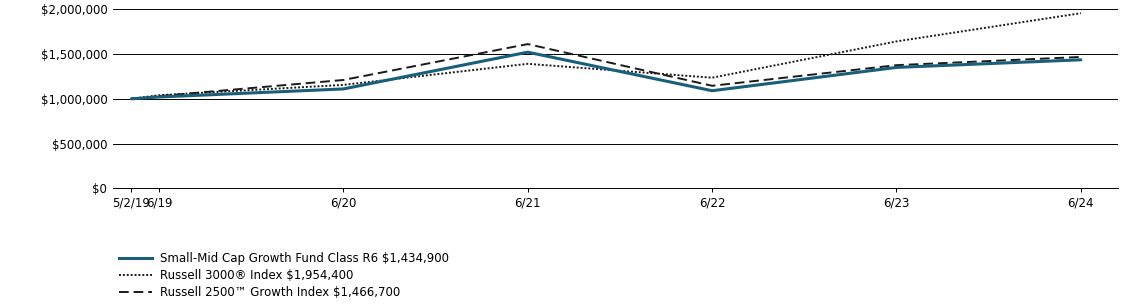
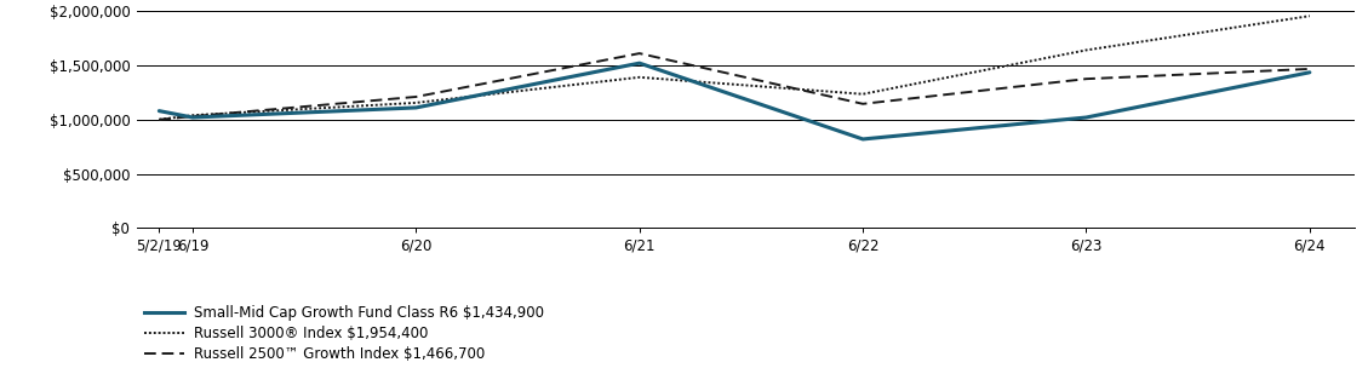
Small-Mid Cap Growth Fund Class R6 $1,434,900/5/2/19: $1,000,000 -> $1,080,000
Small-Mid Cap Growth Fund Class R6 $1,434,900/6/22: $1,090,000 -> $820,000
Small-Mid Cap Growth Fund Class R6 $1,434,900/6/23: $1,350,000 -> $1,020,000
